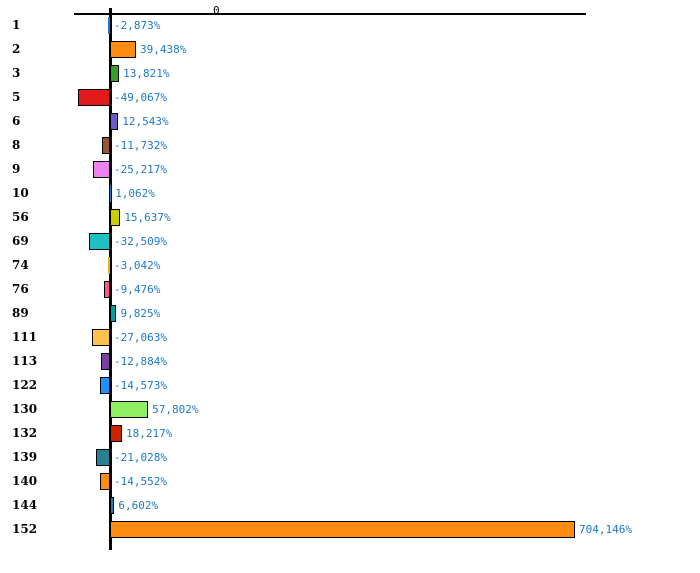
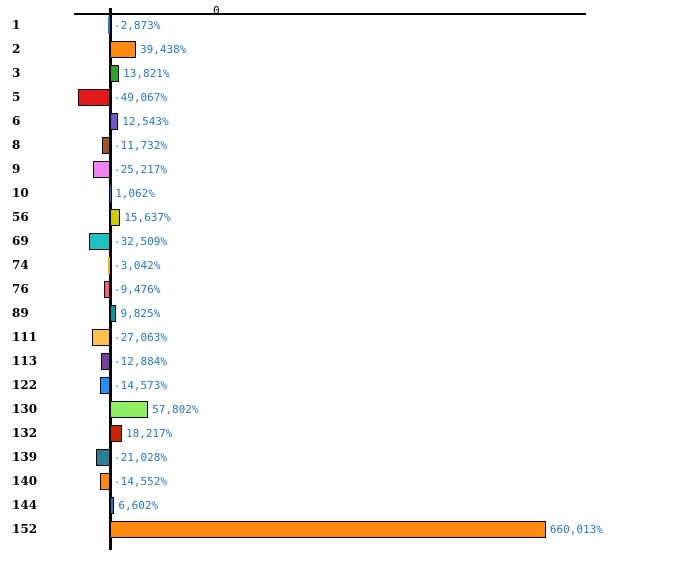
152: 704,146% -> 660,013%
